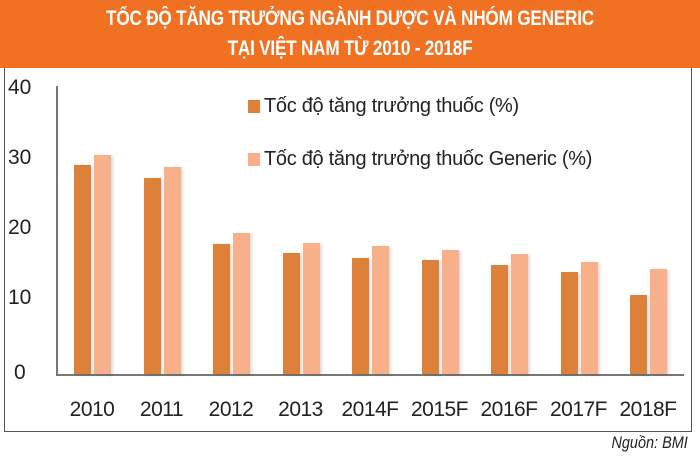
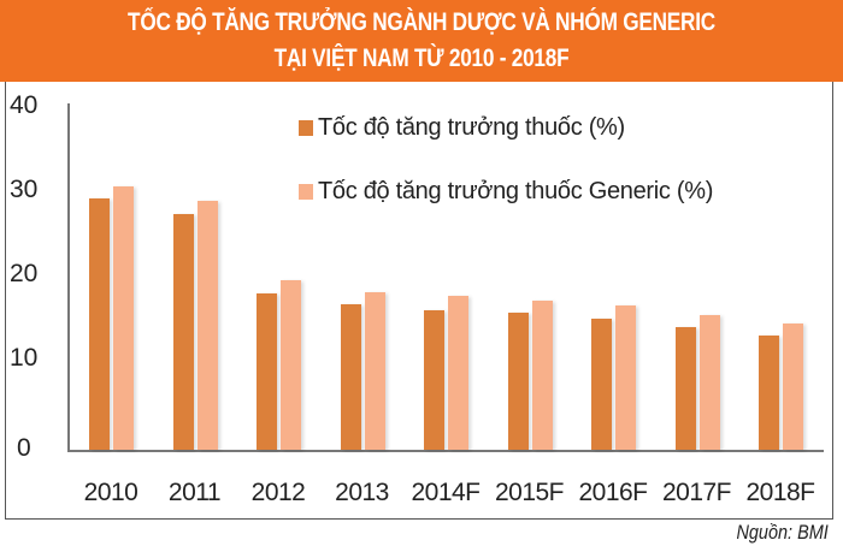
Tốc độ tăng trưởng thuốc (%)/2018F: 11 -> 13
